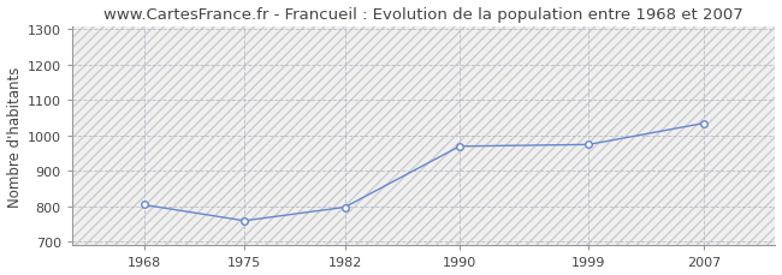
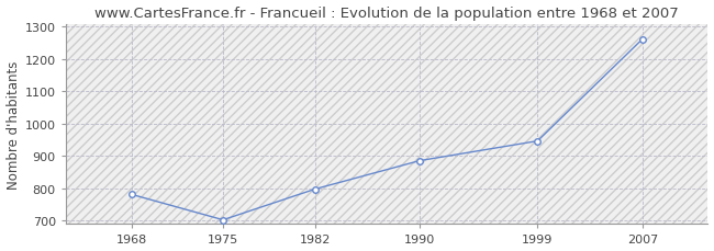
1968: 805 -> 782
1975: 760 -> 703
1990: 970 -> 886
1999: 975 -> 947
2007: 1035 -> 1262
